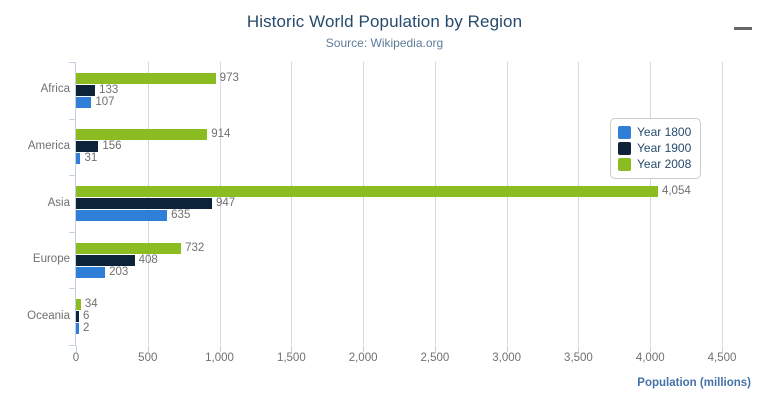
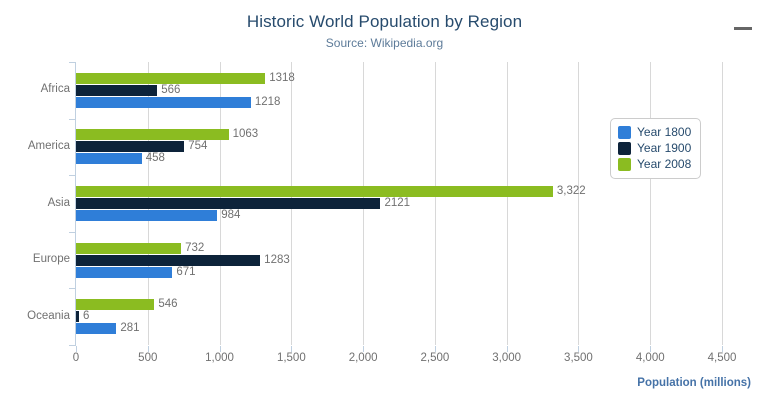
Year 1800/Africa: 107 -> 1218
Year 1900/Africa: 133 -> 566
Year 2008/Africa: 973 -> 1318
Year 1800/America: 31 -> 458
Year 1900/America: 156 -> 754
Year 2008/America: 914 -> 1063
Year 1800/Asia: 635 -> 984
Year 1900/Asia: 947 -> 2121
Year 2008/Asia: 4,054 -> 3,322
Year 1800/Europe: 203 -> 671
Year 1900/Europe: 408 -> 1283
Year 1800/Oceania: 2 -> 281
Year 2008/Oceania: 34 -> 546
